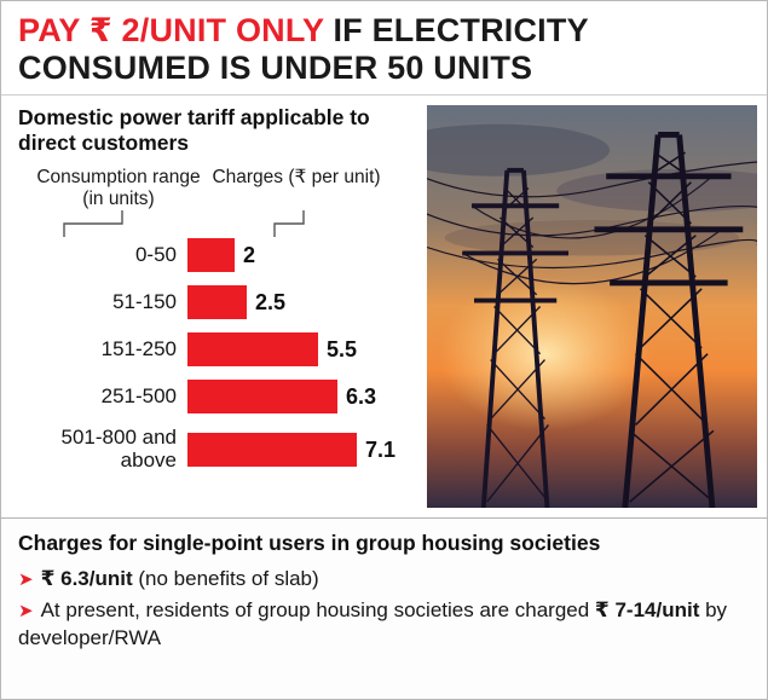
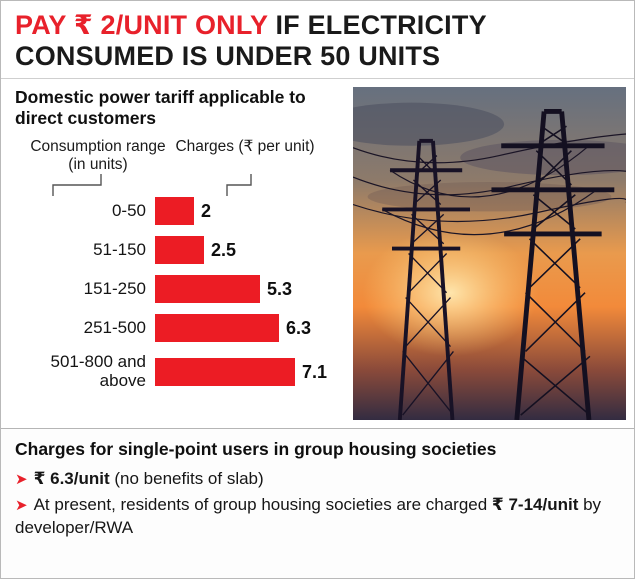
151-250: 5.5 -> 5.3
